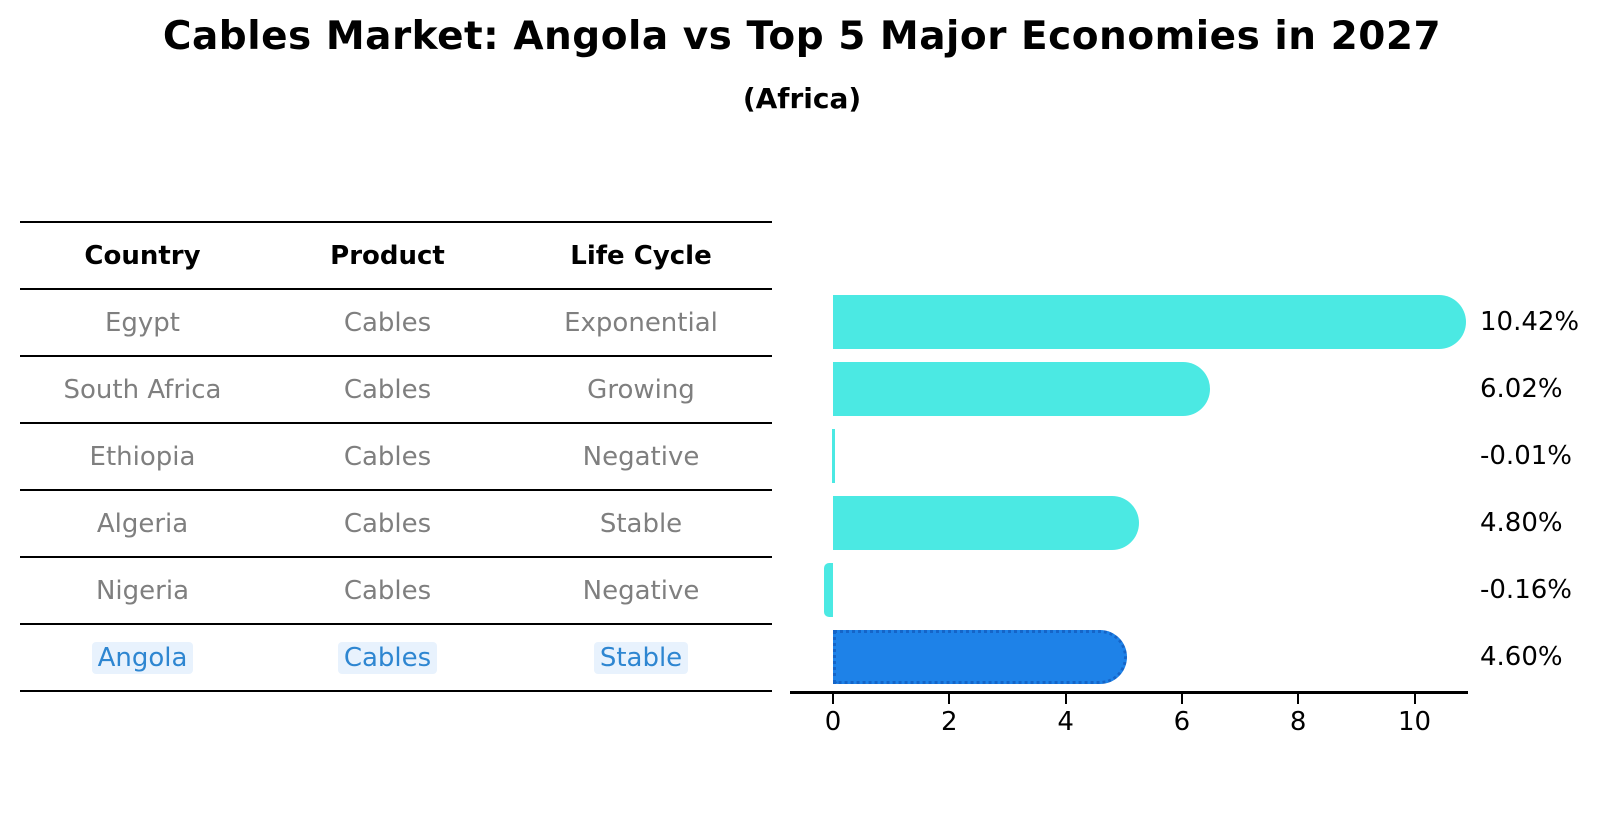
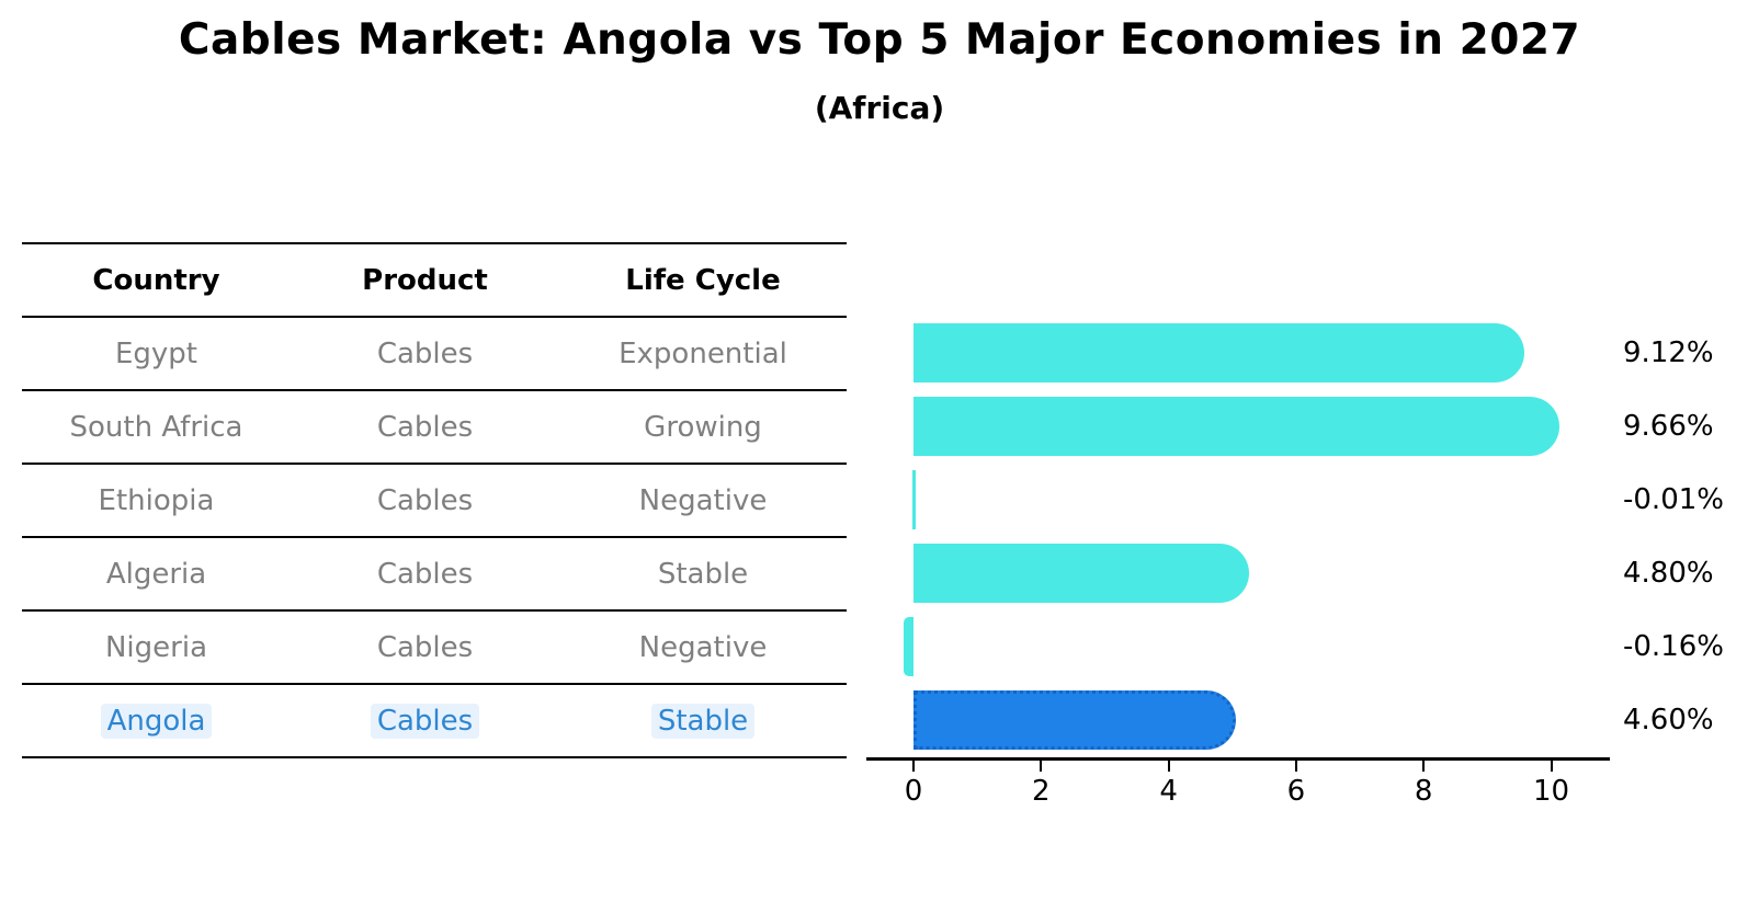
Egypt: 10.42% -> 9.12%
South Africa: 6.02% -> 9.66%
